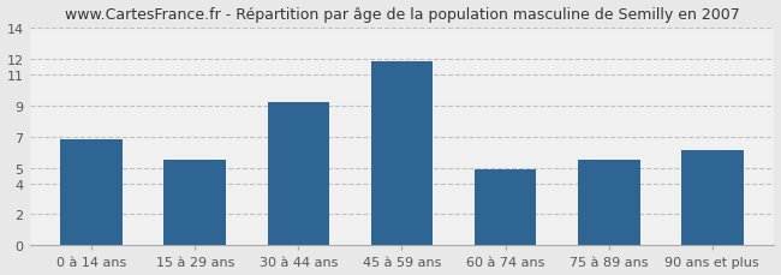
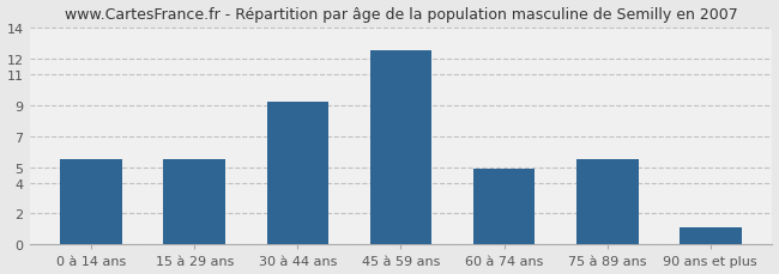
0 à 14 ans: 6.8 -> 5.5
45 à 59 ans: 11.8 -> 12.5
90 ans et plus: 6.1 -> 1.1
